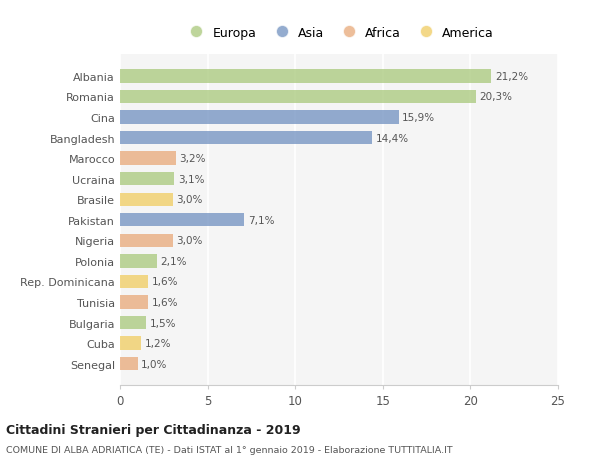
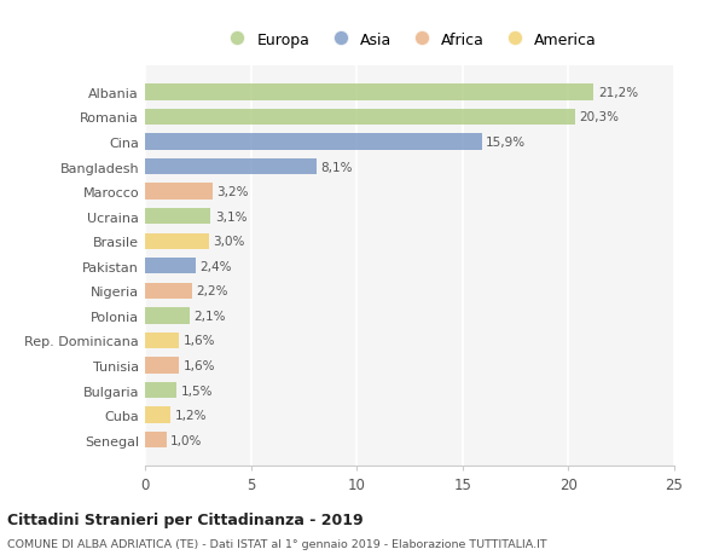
Bangladesh: 14,4% -> 8,1%
Pakistan: 7,1% -> 2,4%
Nigeria: 3,0% -> 2,2%
